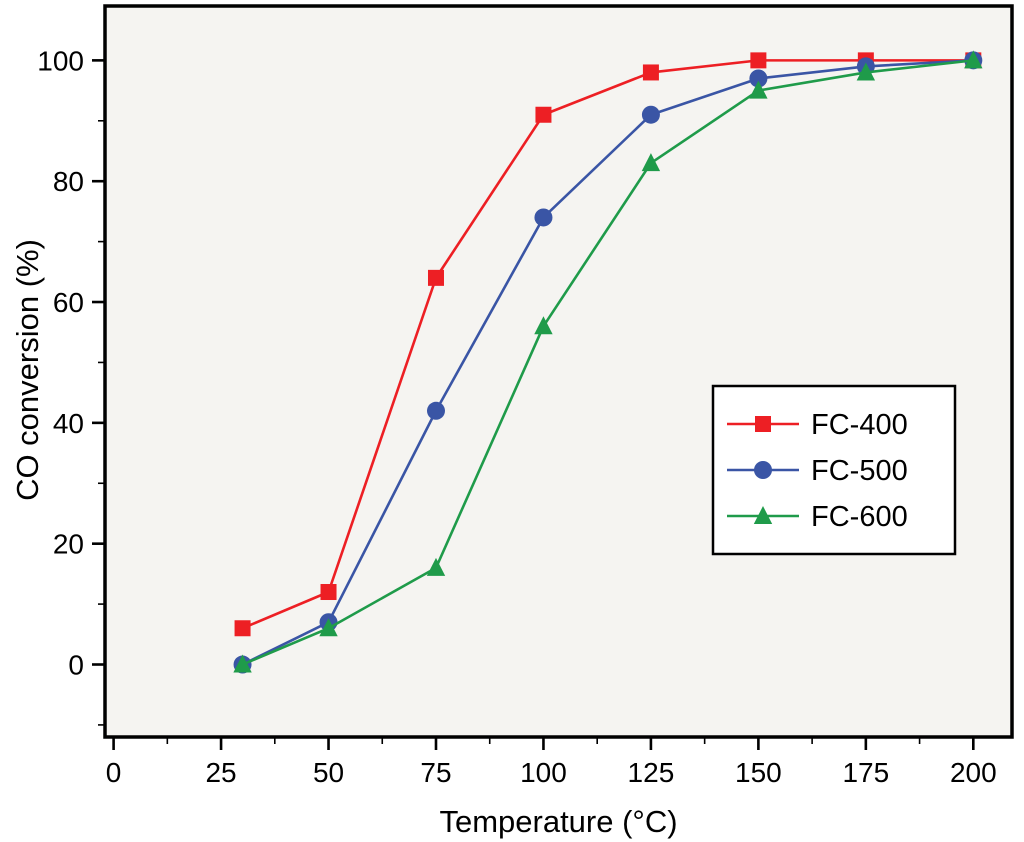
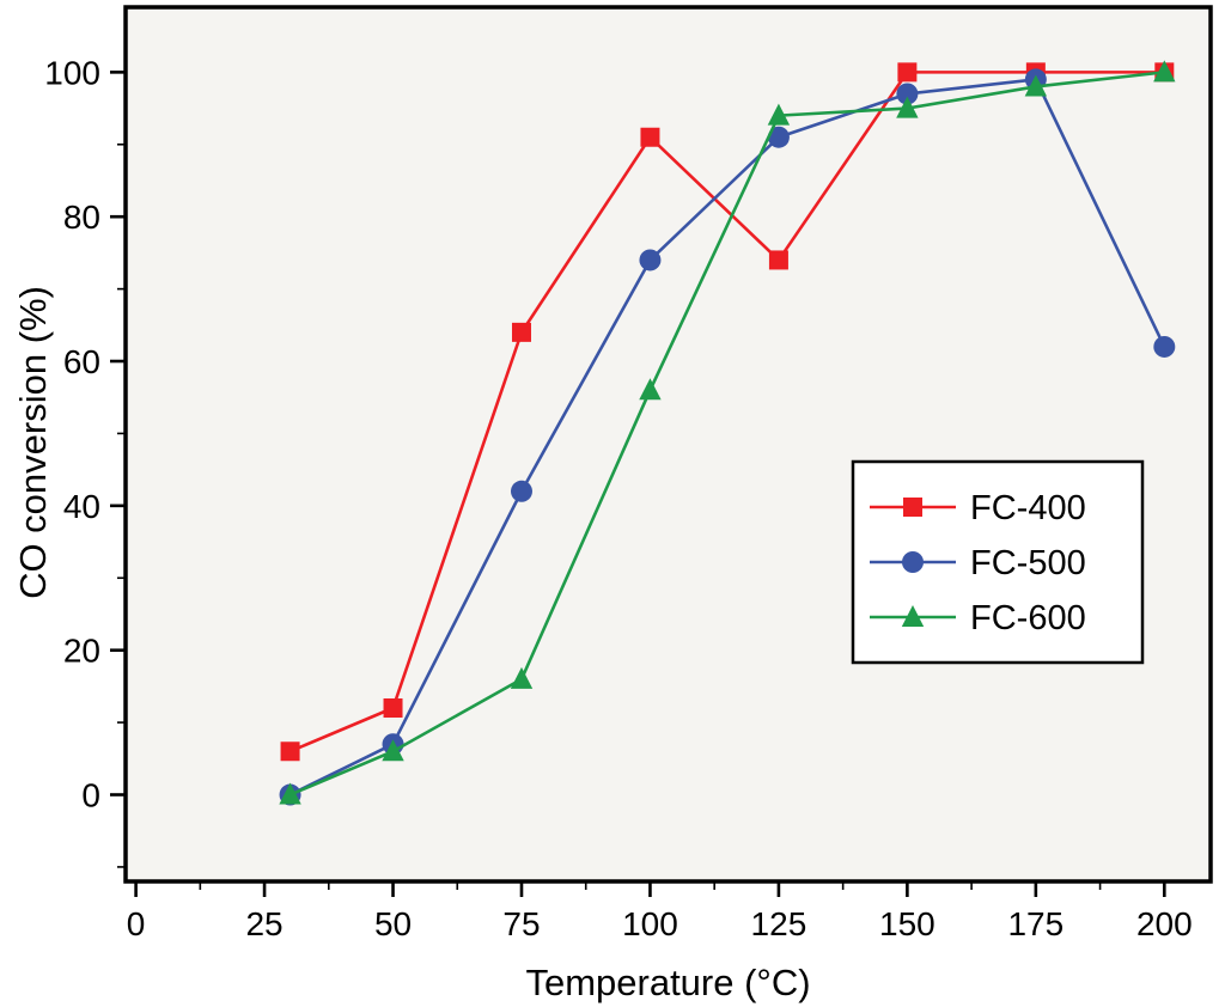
FC-400/125: 98 -> 74
FC-600/125: 83 -> 94
FC-500/200: 100 -> 62
